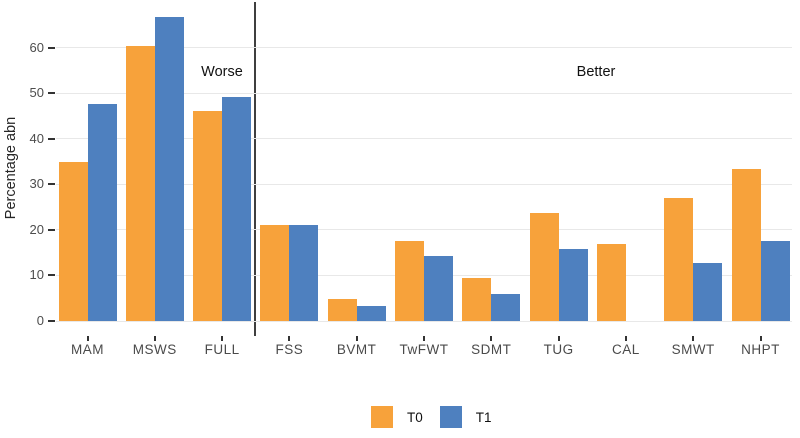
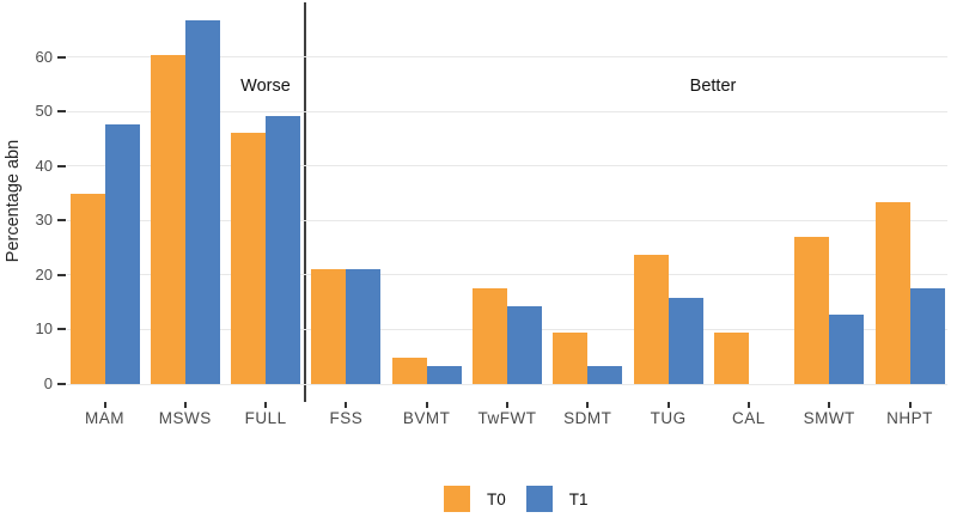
T1/SDMT: 6 -> 3
T0/CAL: 17 -> 10
